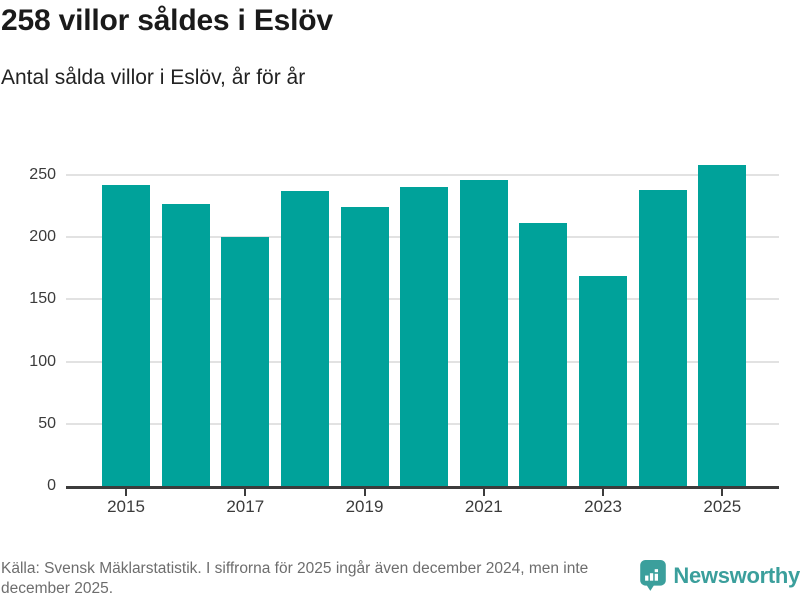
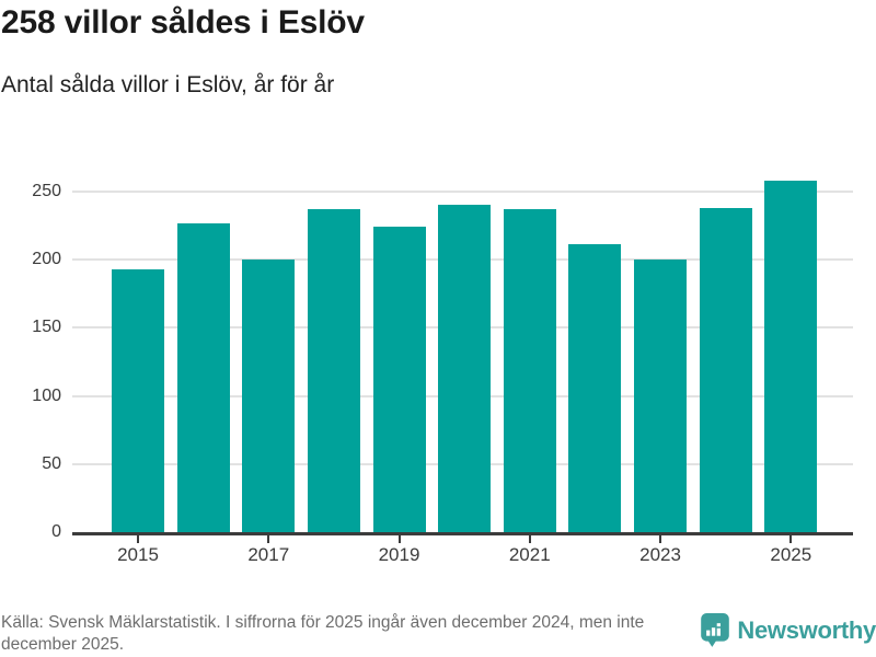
2015: 242 -> 193
2021: 246 -> 237
2023: 169 -> 200
